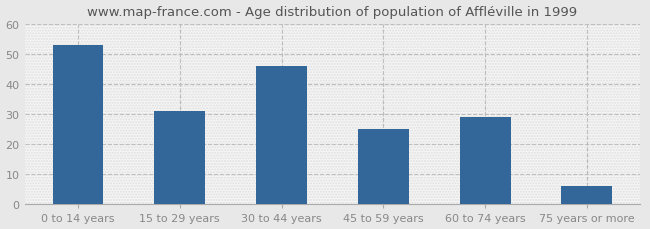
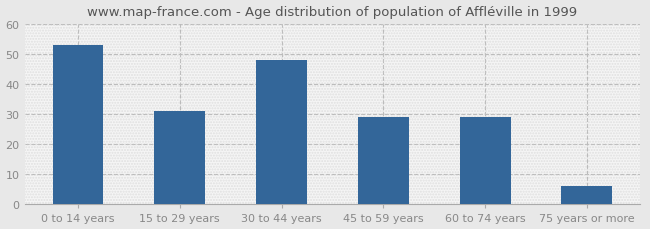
30 to 44 years: 46 -> 48
45 to 59 years: 25 -> 29
